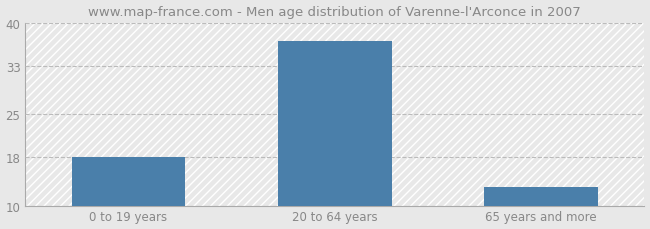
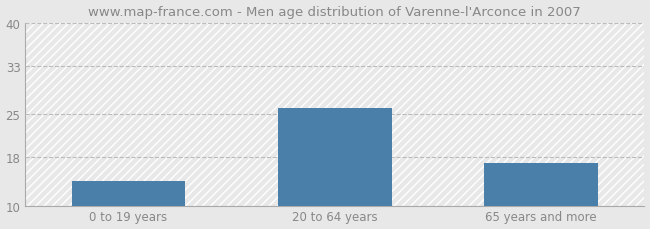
0 to 19 years: 18 -> 14
20 to 64 years: 37 -> 26
65 years and more: 13 -> 17
